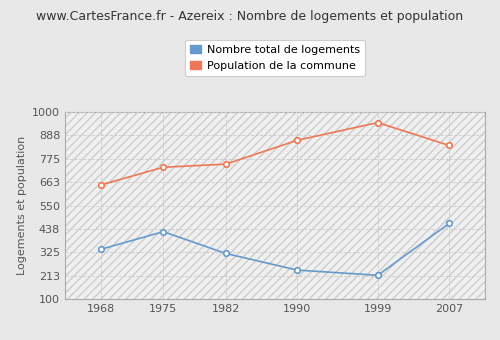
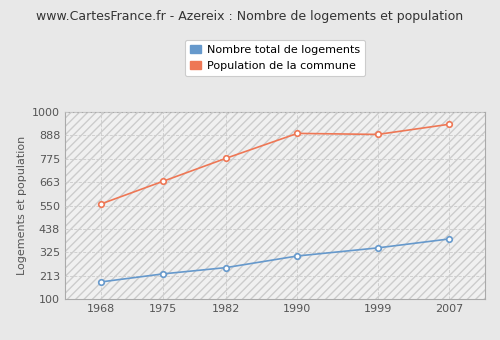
Nombre total de logements/1968: 340 -> 183
Population de la commune/1968: 650 -> 558
Nombre total de logements/1975: 425 -> 222
Population de la commune/1975: 735 -> 668
Nombre total de logements/1982: 320 -> 252
Population de la commune/1982: 750 -> 778
Nombre total de logements/1990: 240 -> 308
Population de la commune/1990: 865 -> 898
Nombre total de logements/1999: 215 -> 347
Population de la commune/1999: 950 -> 893
Nombre total de logements/2007: 465 -> 390
Population de la commune/2007: 840 -> 942
